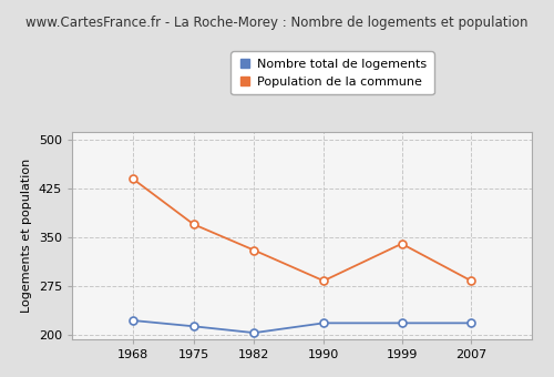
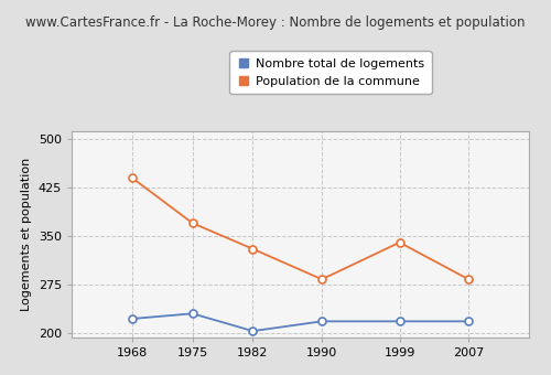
Nombre total de logements/1975: 213 -> 230
